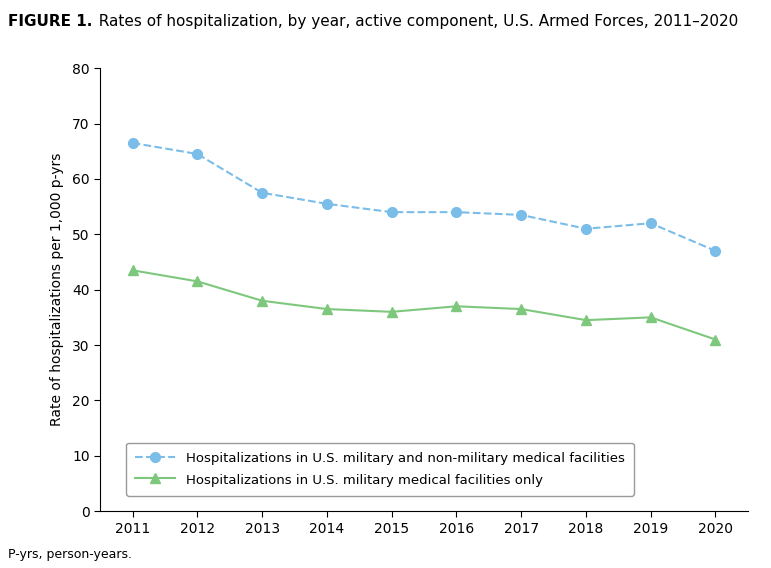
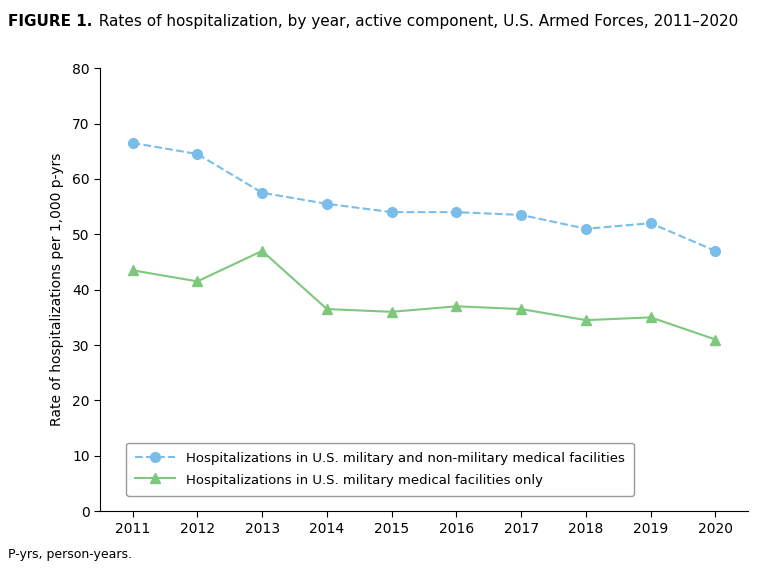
Hospitalizations in U.S. military medical facilities only/2013: 38.0 -> 47.0
